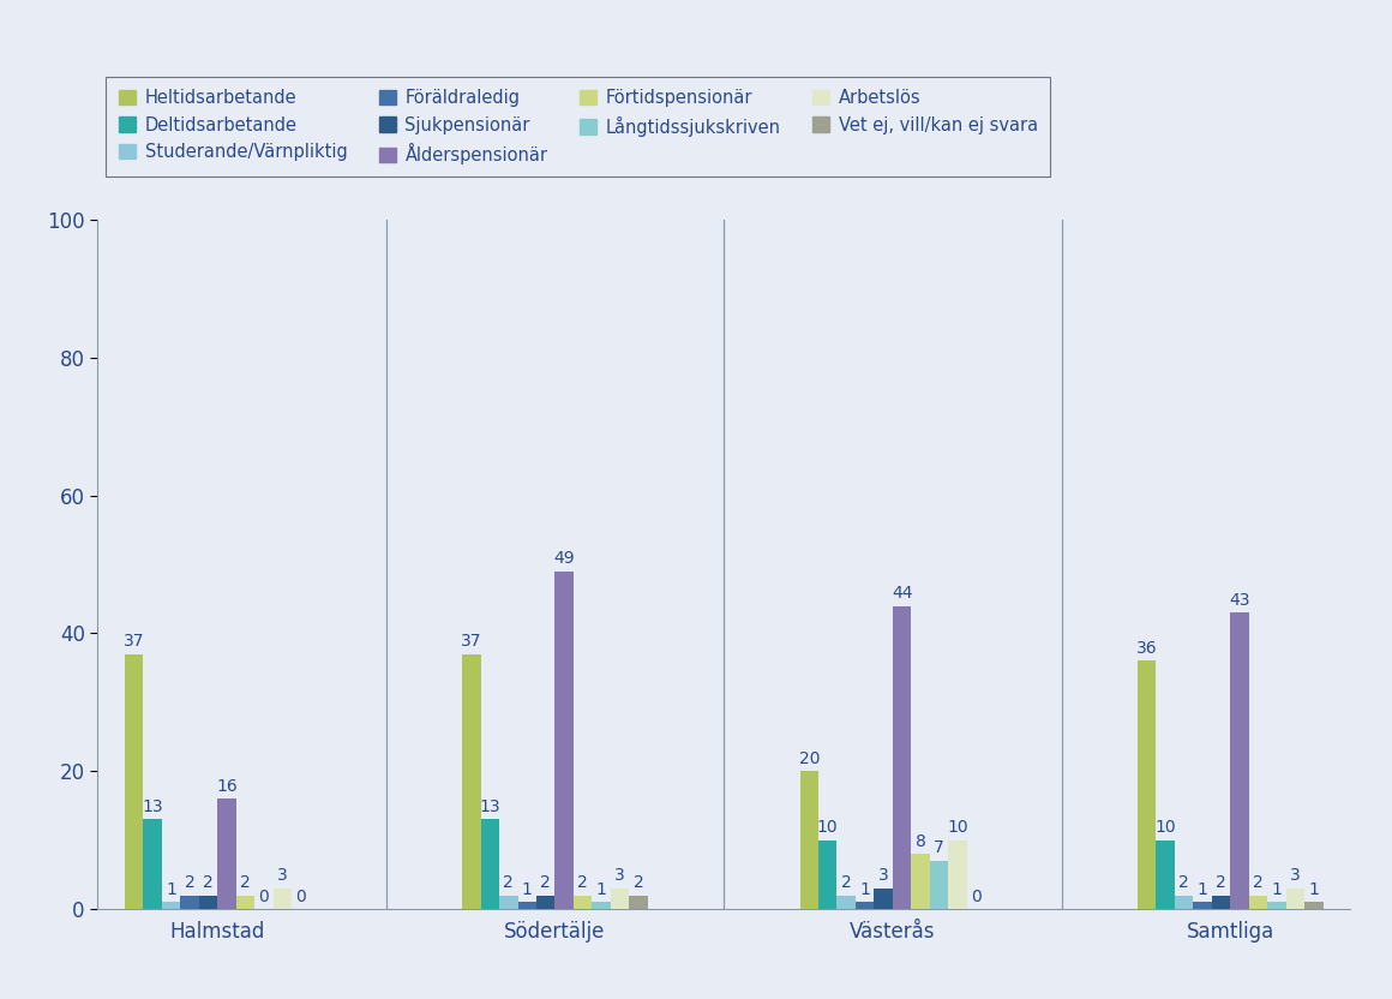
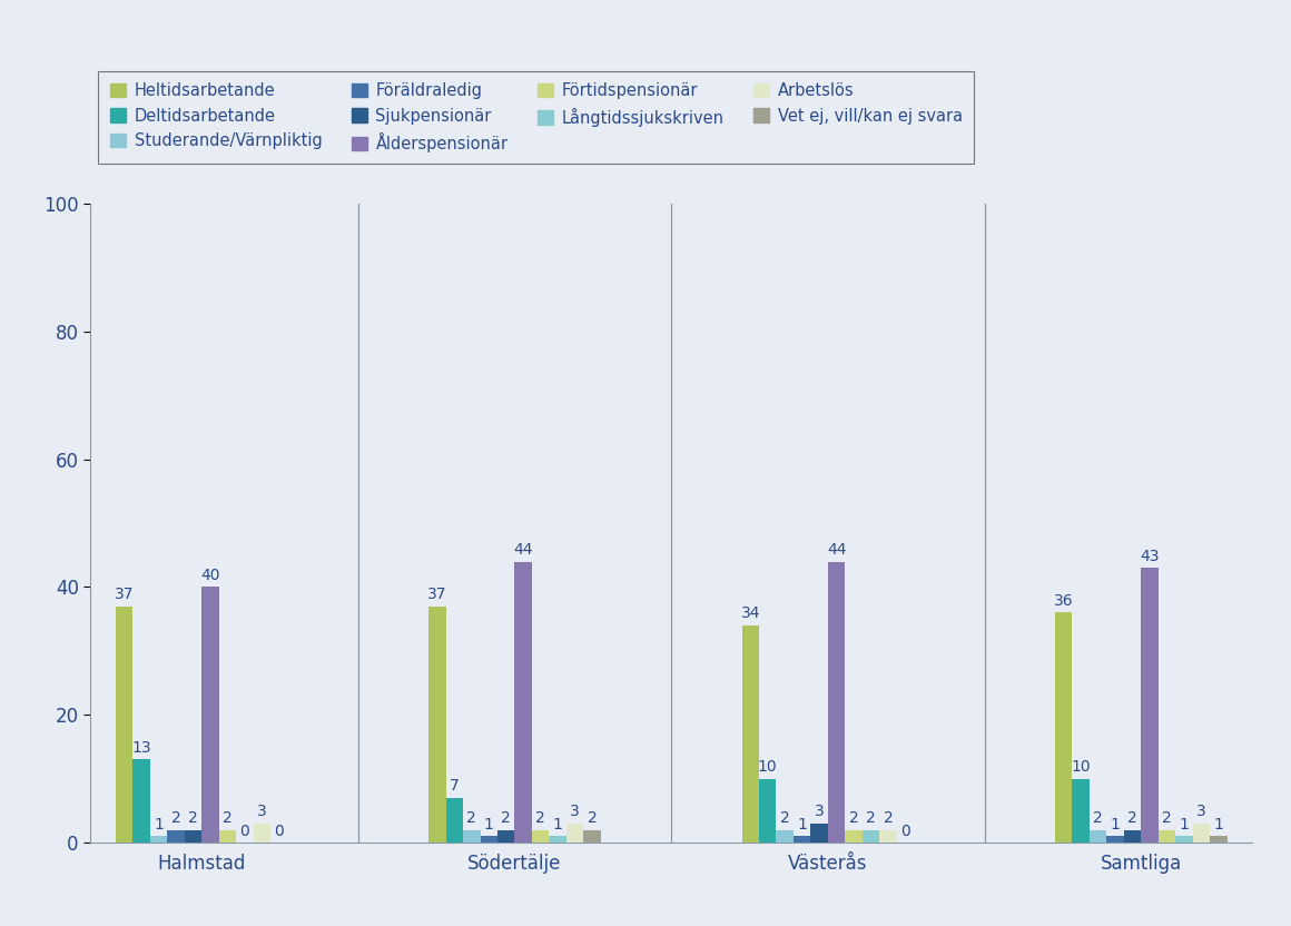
Ålderspensionär/Halmstad: 16 -> 40
Deltidsarbetande/Södertälje: 13 -> 7
Ålderspensionär/Södertälje: 49 -> 44
Heltidsarbetande/Västerås: 20 -> 34
Förtidspensionär/Västerås: 8 -> 2
Långtidssjukskriven/Västerås: 7 -> 2
Arbetslös/Västerås: 10 -> 2
